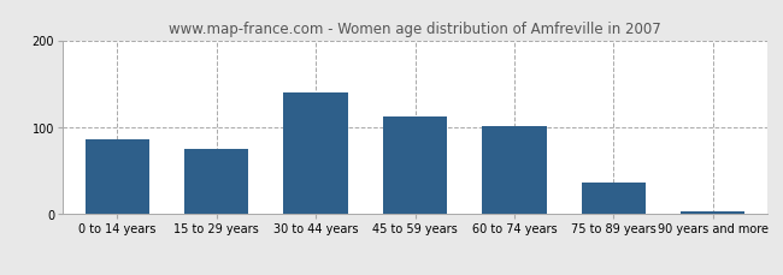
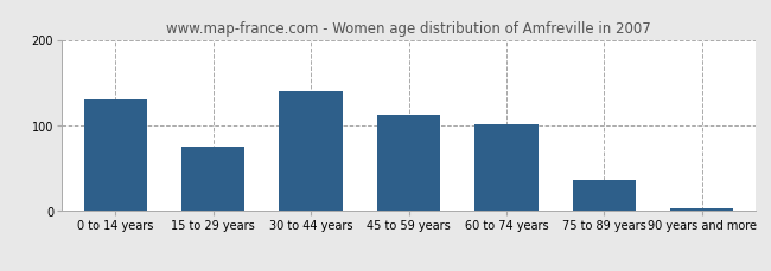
0 to 14 years: 86 -> 130
